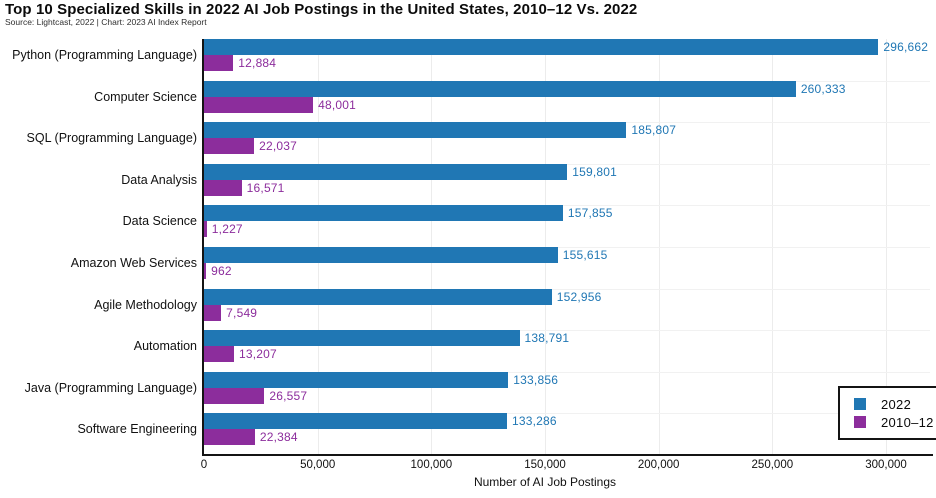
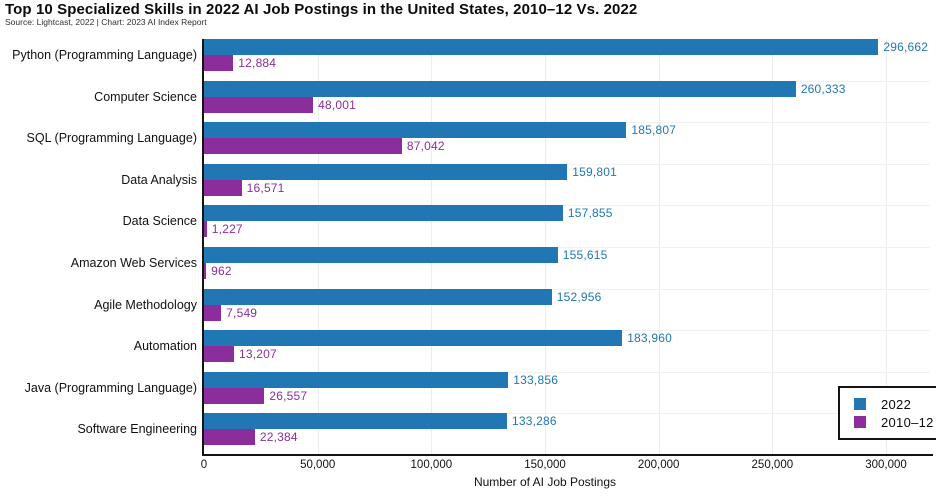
2010–12/SQL (Programming Language): 22,037 -> 87,042
2022/Automation: 138,791 -> 183,960
